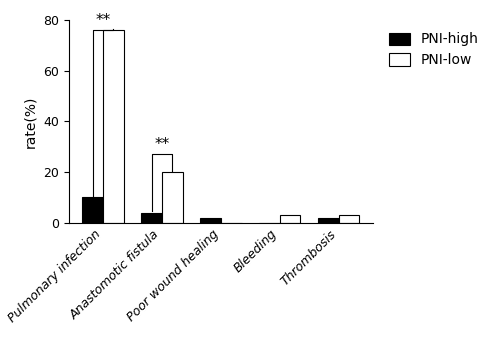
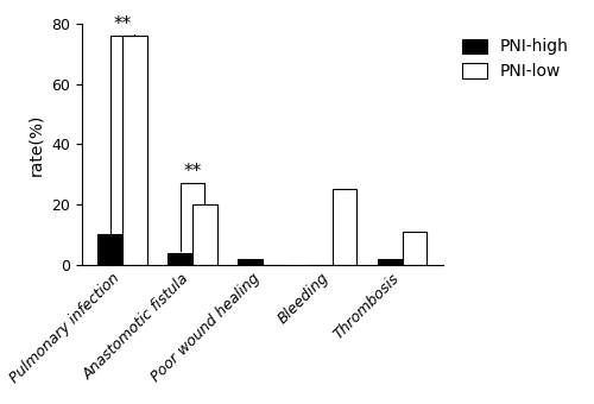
PNI-low/Bleeding: 3 -> 25
PNI-low/Thrombosis: 3 -> 11
